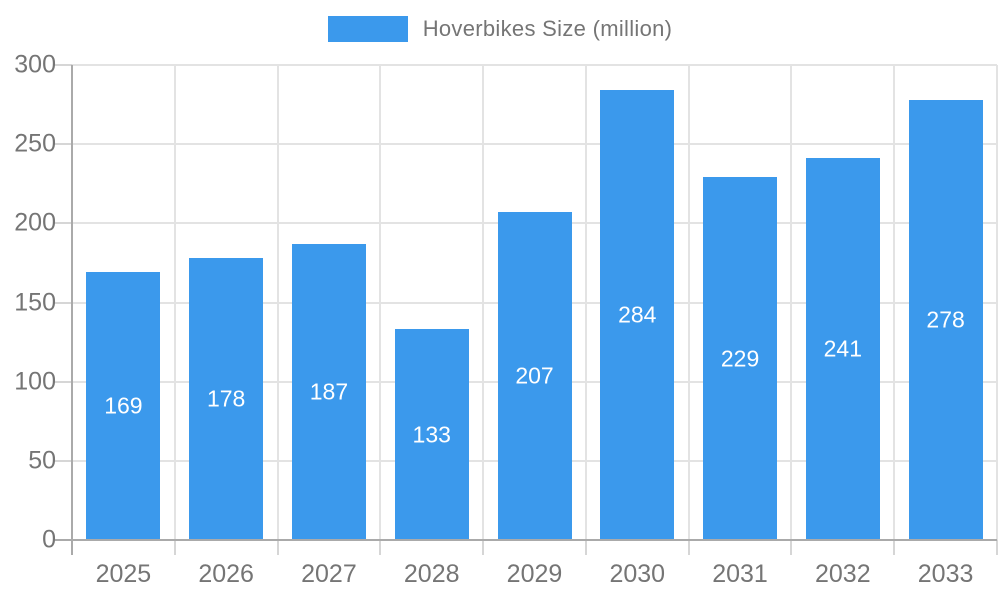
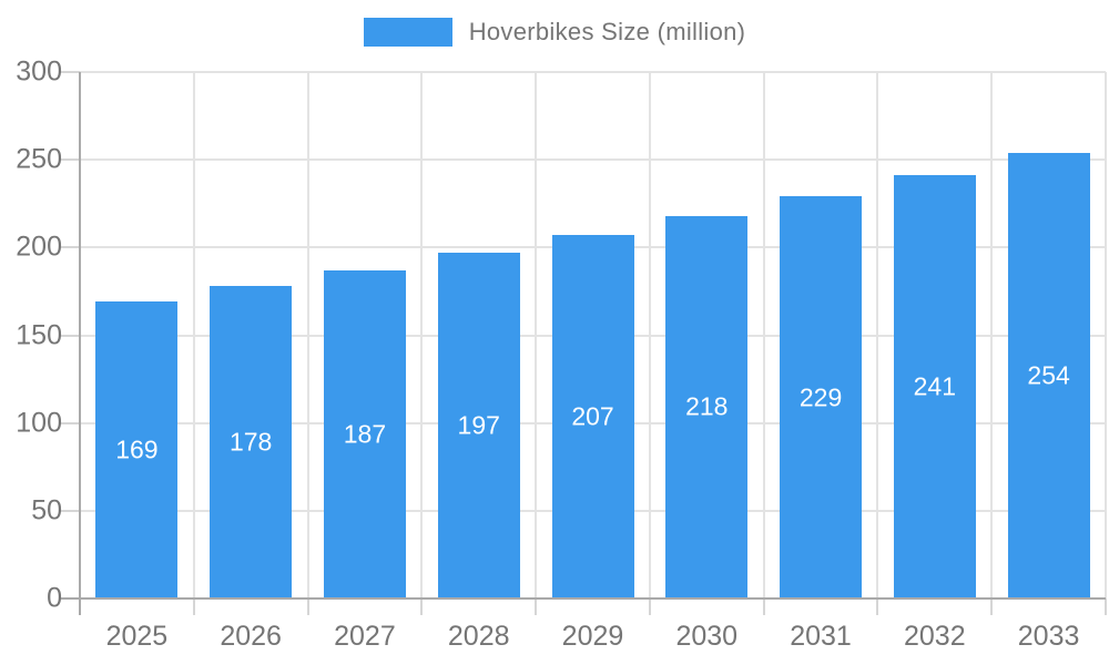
2028: 133 -> 197
2030: 284 -> 218
2033: 278 -> 254
